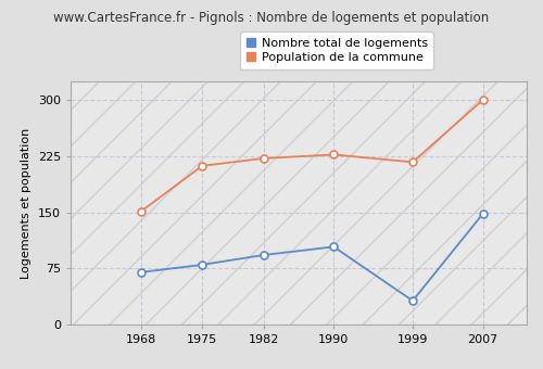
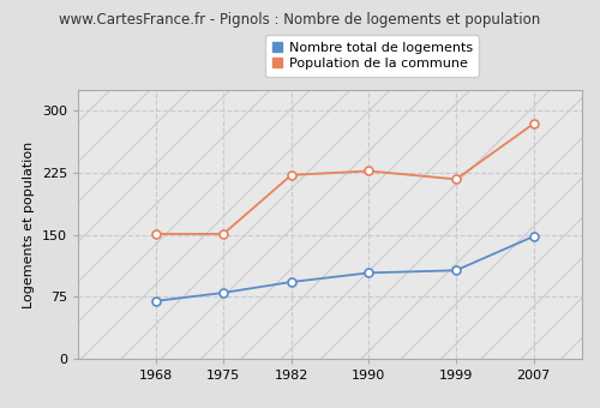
Population de la commune/1975: 212 -> 151
Nombre total de logements/1999: 32 -> 107
Population de la commune/2007: 300 -> 284
